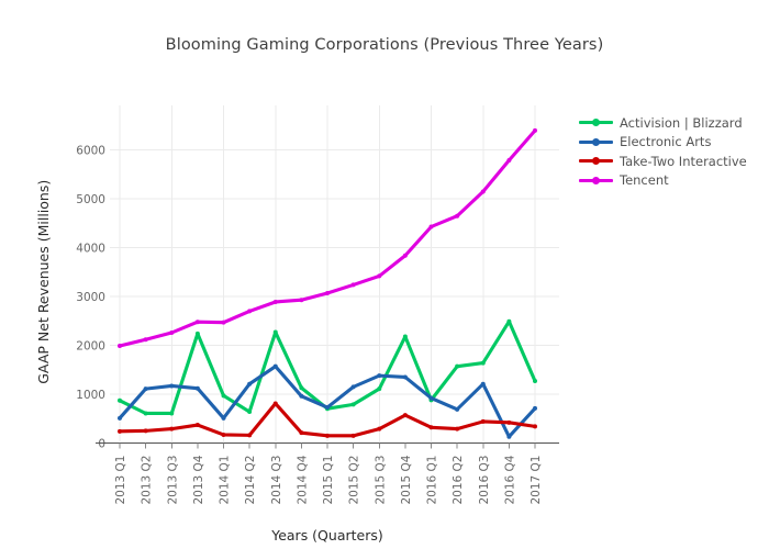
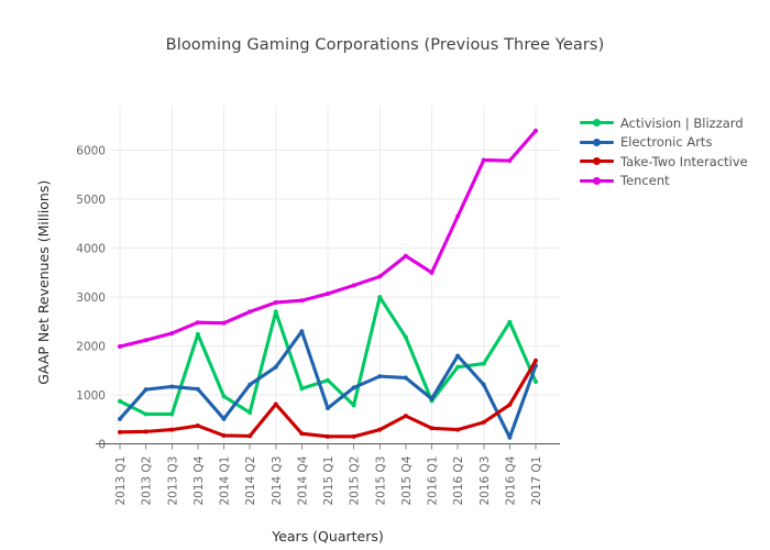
Activision | Blizzard/2014 Q3: 2300 -> 2700
Electronic Arts/2014 Q4: 1000 -> 2300
Activision | Blizzard/2015 Q1: 700 -> 1300
Activision | Blizzard/2015 Q3: 1100 -> 3000
Tencent/2016 Q1: 4400 -> 3500
Electronic Arts/2016 Q2: 700 -> 1800
Tencent/2016 Q3: 5200 -> 5800
Take-Two Interactive/2016 Q4: 400 -> 800
Electronic Arts/2017 Q1: 700 -> 1600
Take-Two Interactive/2017 Q1: 300 -> 1700
